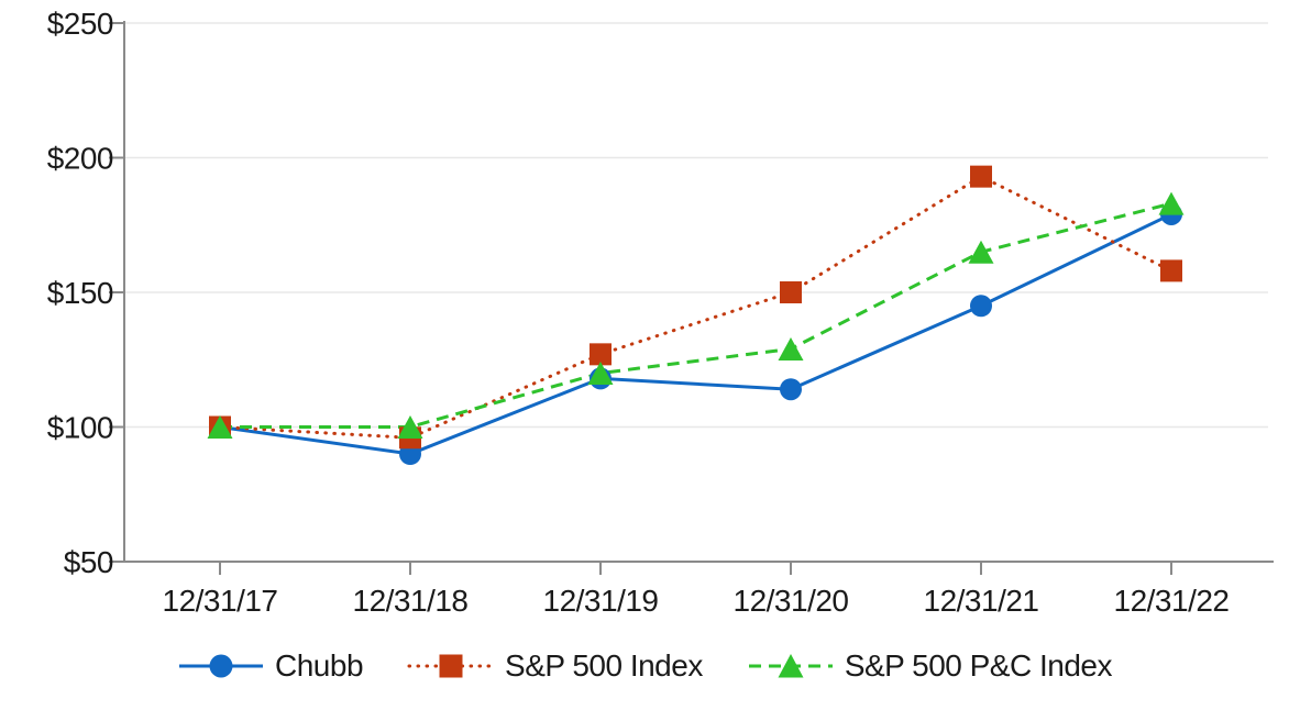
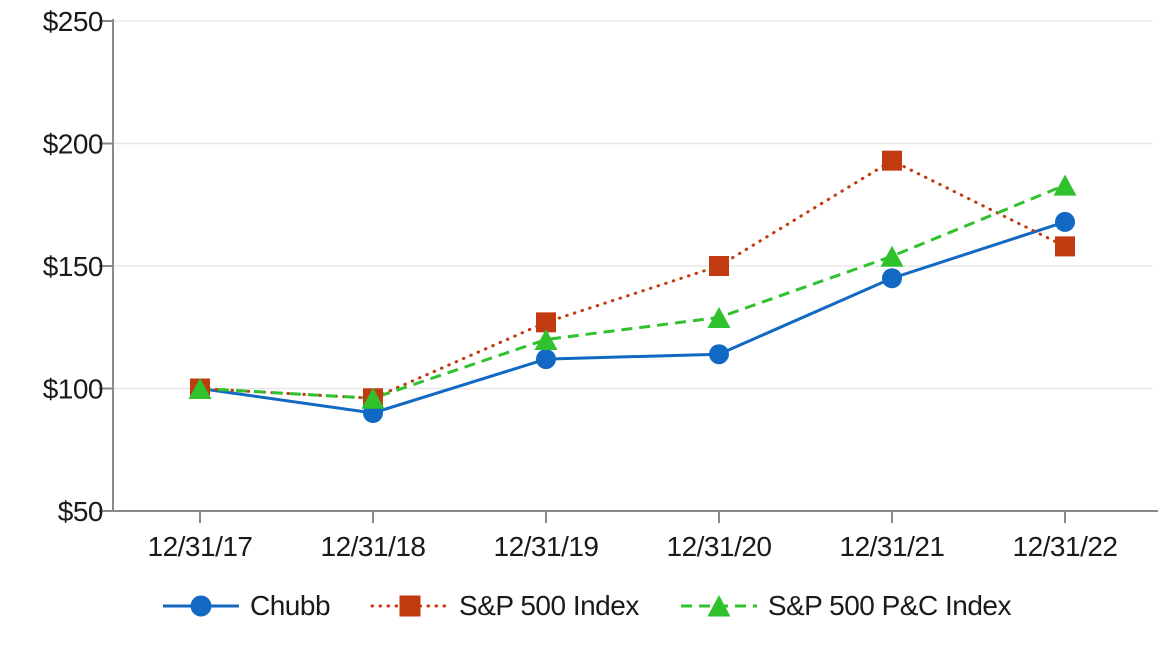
S&P 500 P&C Index/12/31/18: $100 -> $96
Chubb/12/31/19: $118 -> $112
S&P 500 P&C Index/12/31/21: $165 -> $154
Chubb/12/31/22: $179 -> $168
